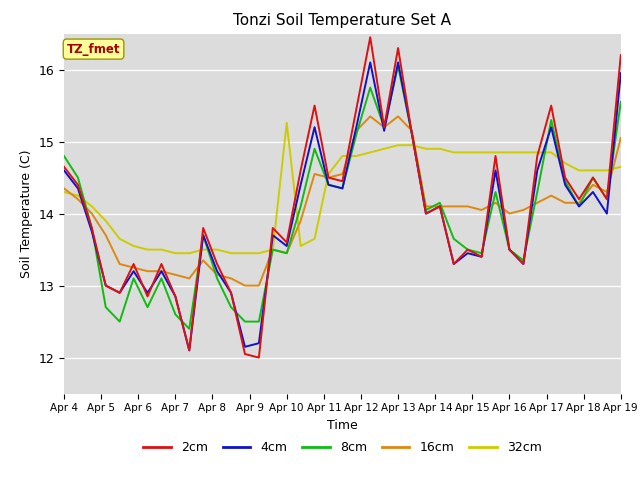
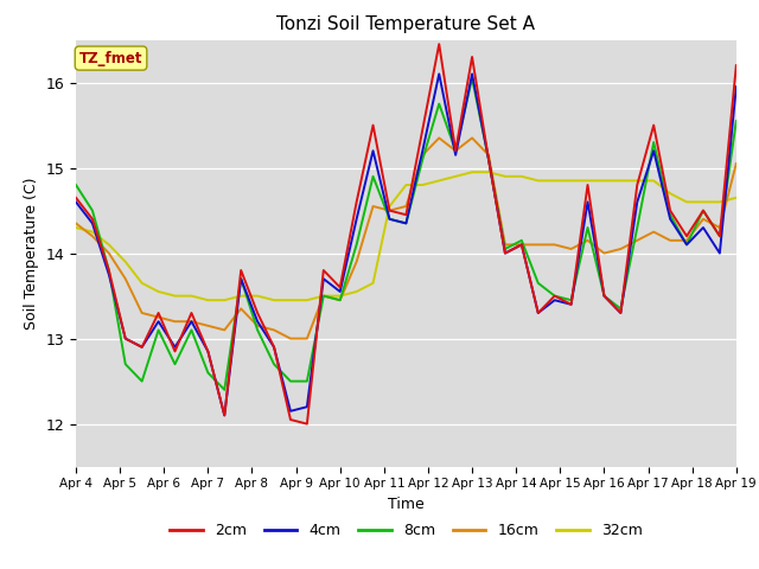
32cm/Apr 10: 15.26 -> 13.50
